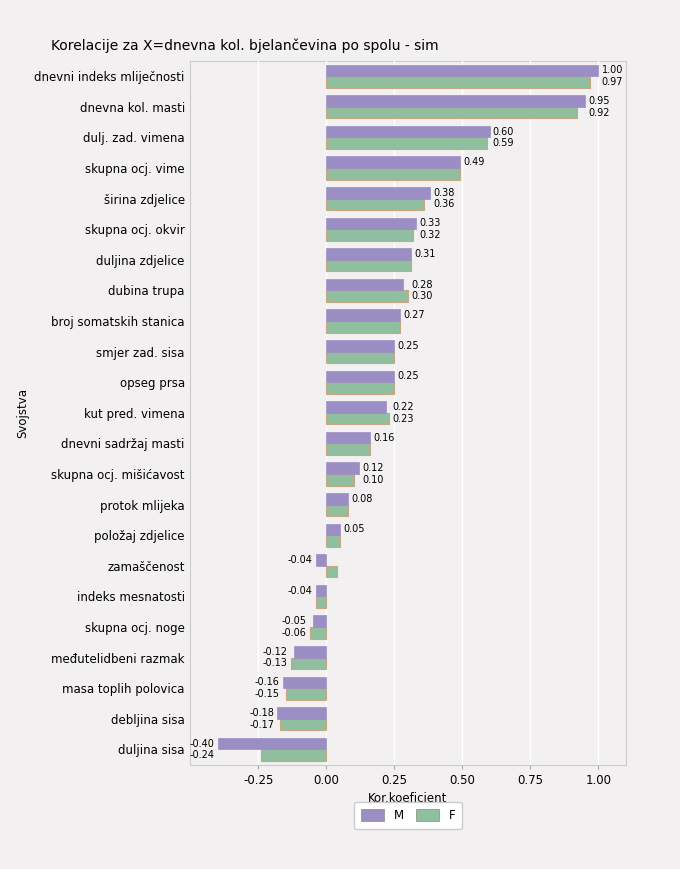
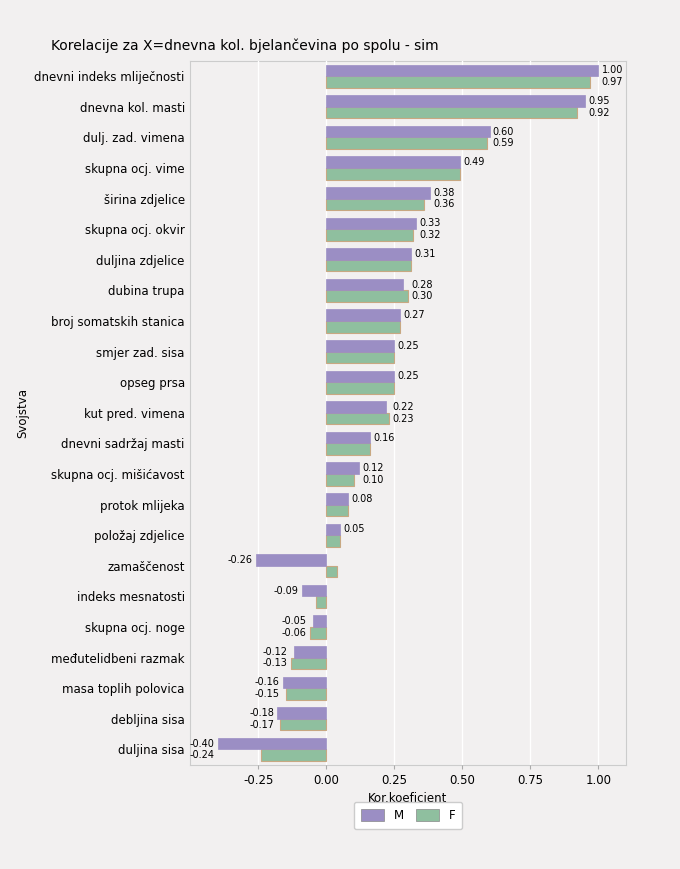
M/zamaščenost: -0.04 -> -0.26
M/indeks mesnatosti: -0.04 -> -0.09
